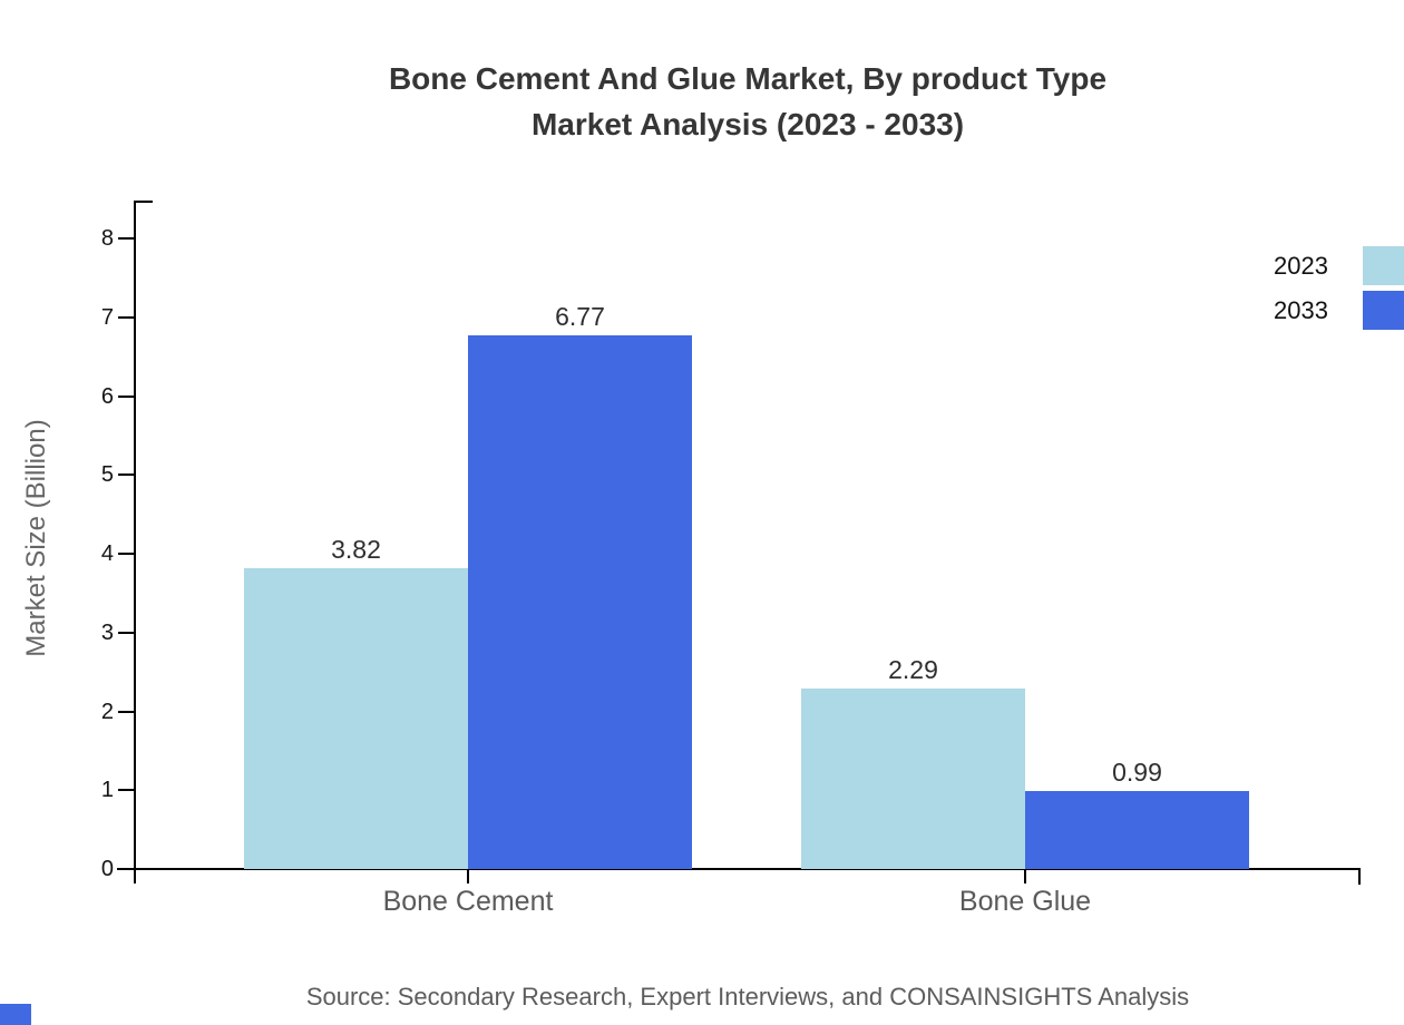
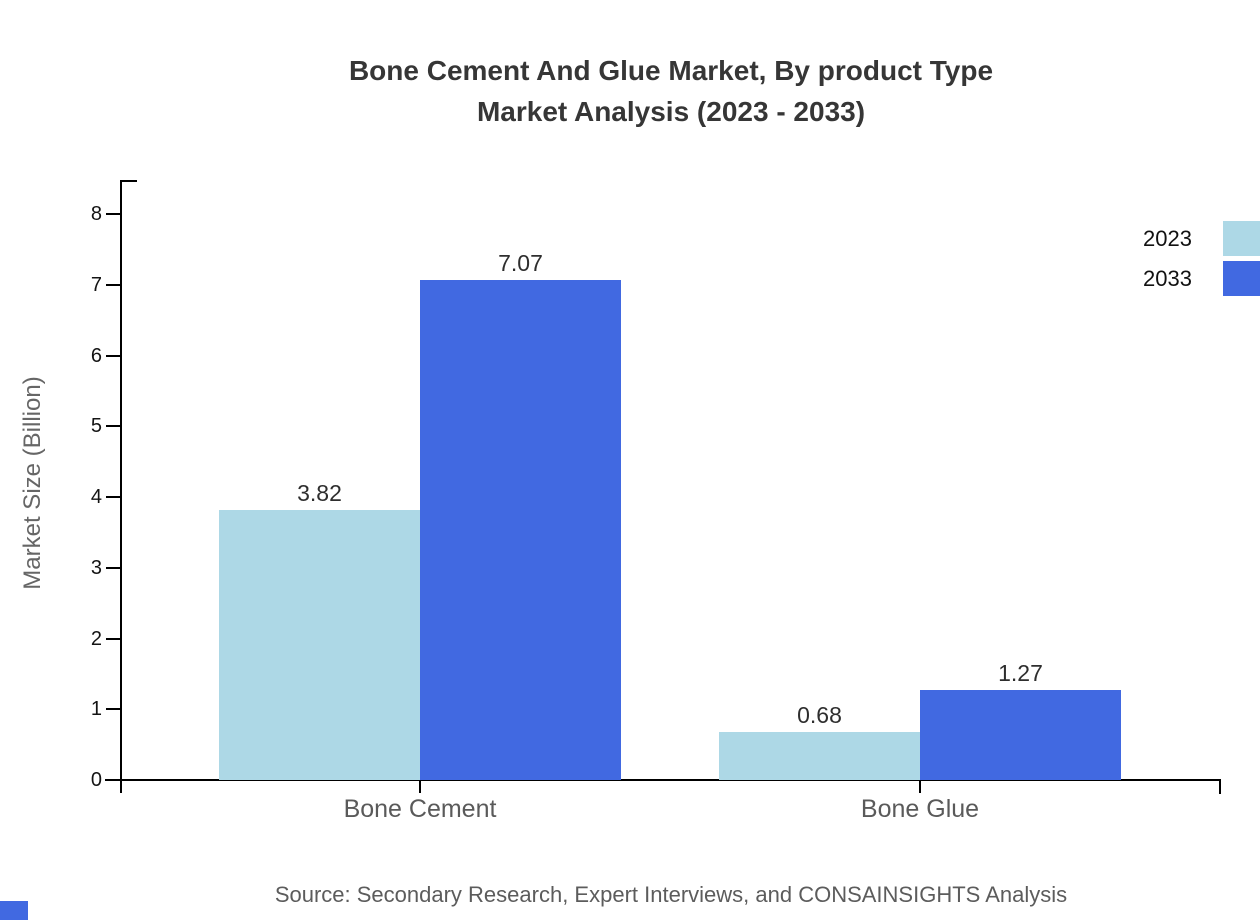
2033/Bone Cement: 6.77 -> 7.07
2023/Bone Glue: 2.29 -> 0.68
2033/Bone Glue: 0.99 -> 1.27
